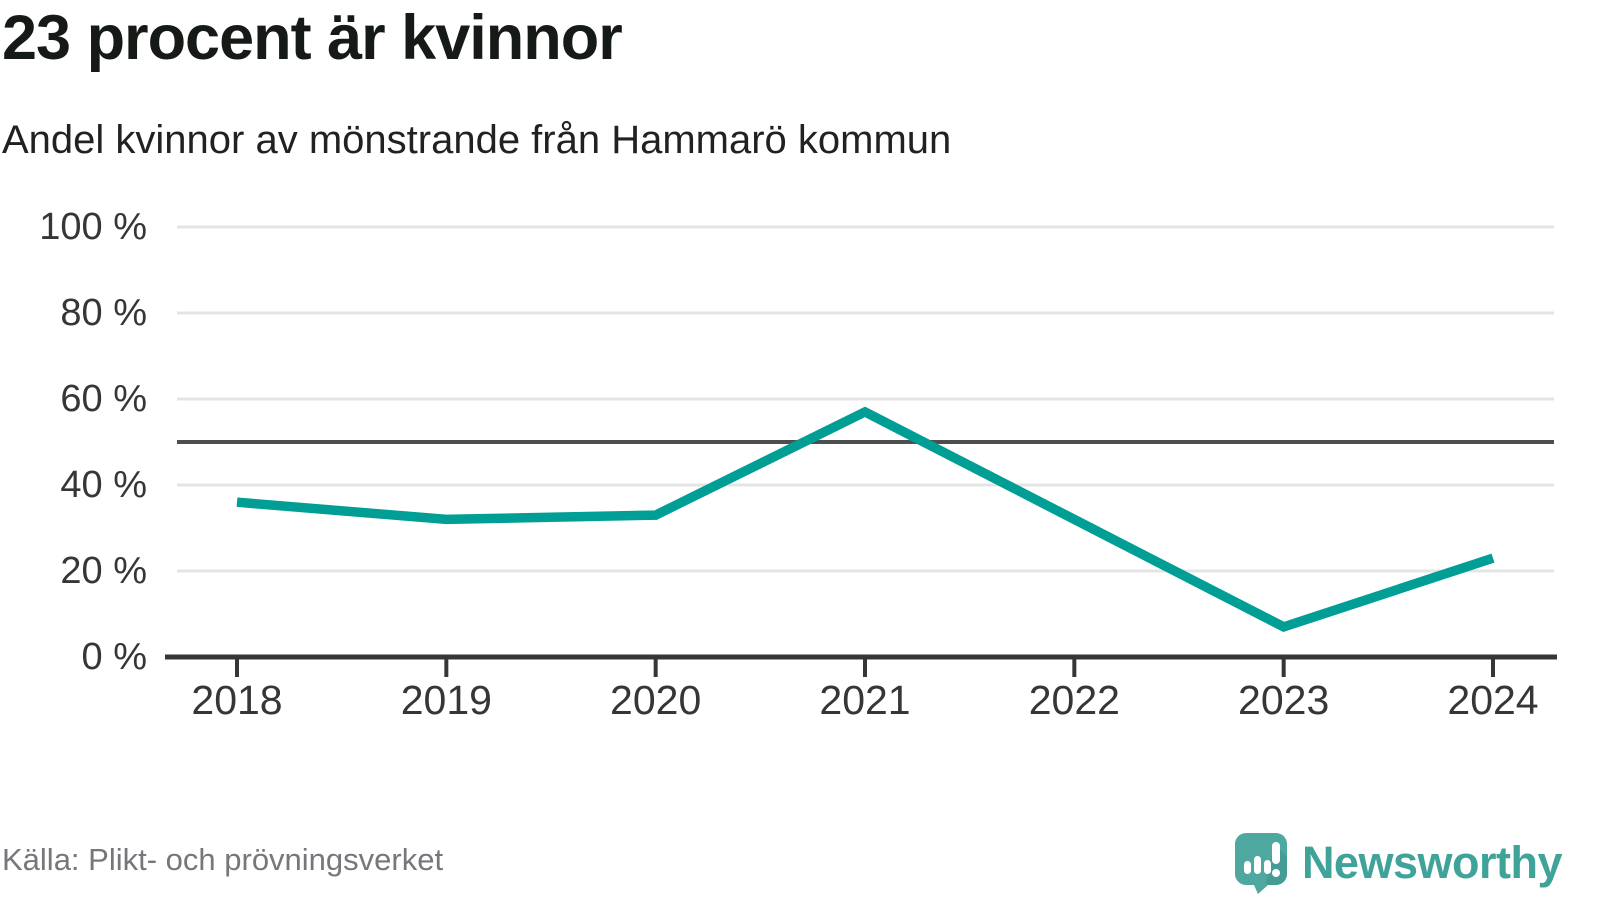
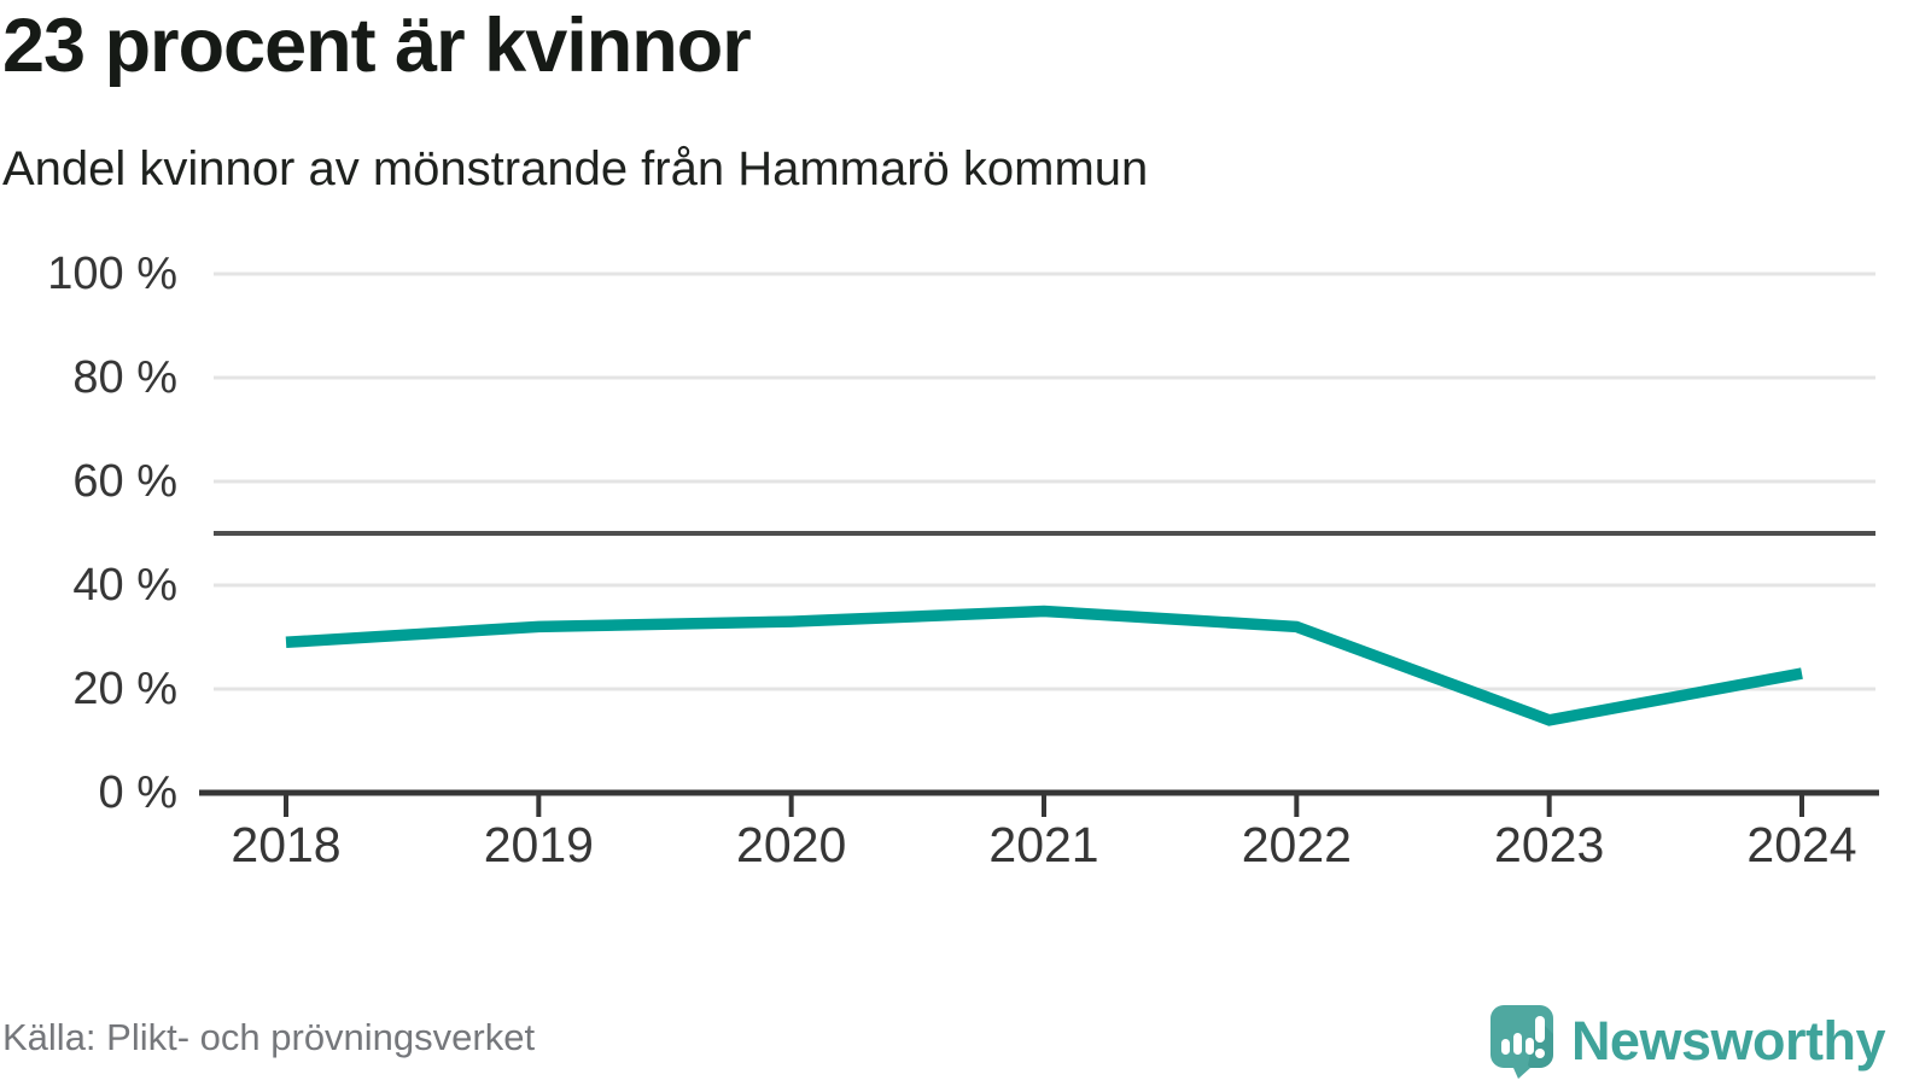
2018: 36% -> 29%
2021: 57% -> 35%
2023: 7% -> 14%
